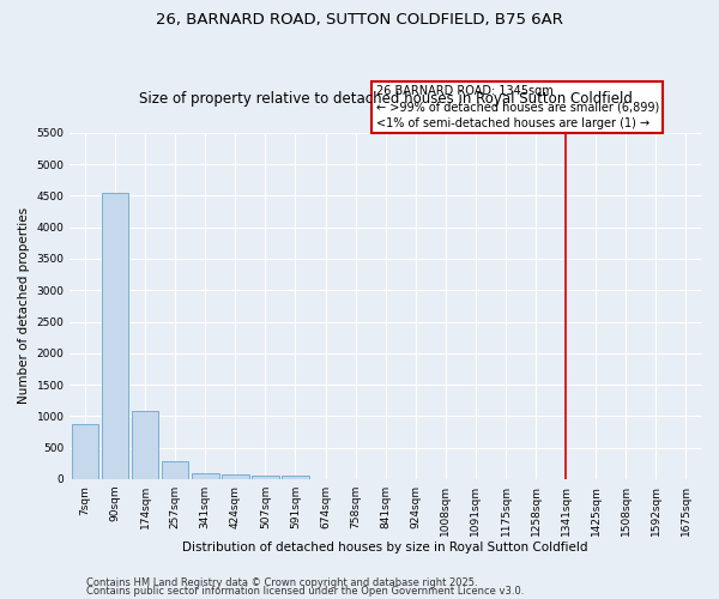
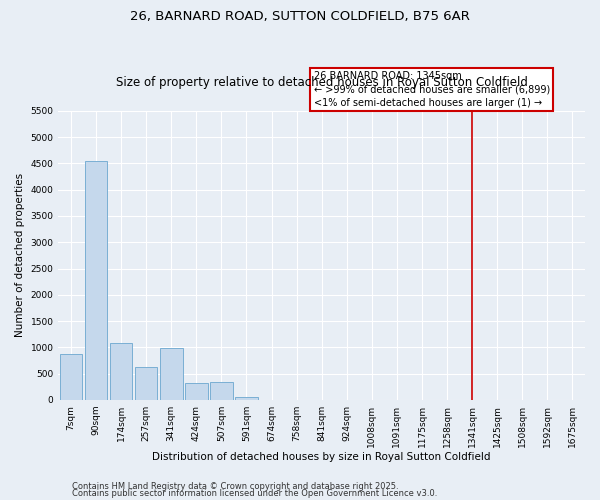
257sqm: 290 -> 620
341sqm: 90 -> 980
424sqm: 80 -> 320
507sqm: 50 -> 340
